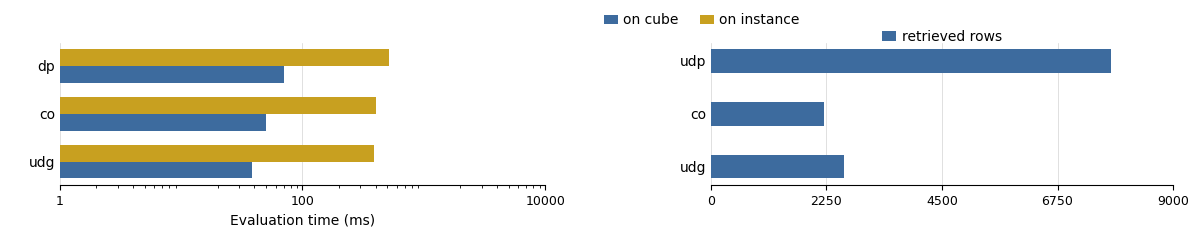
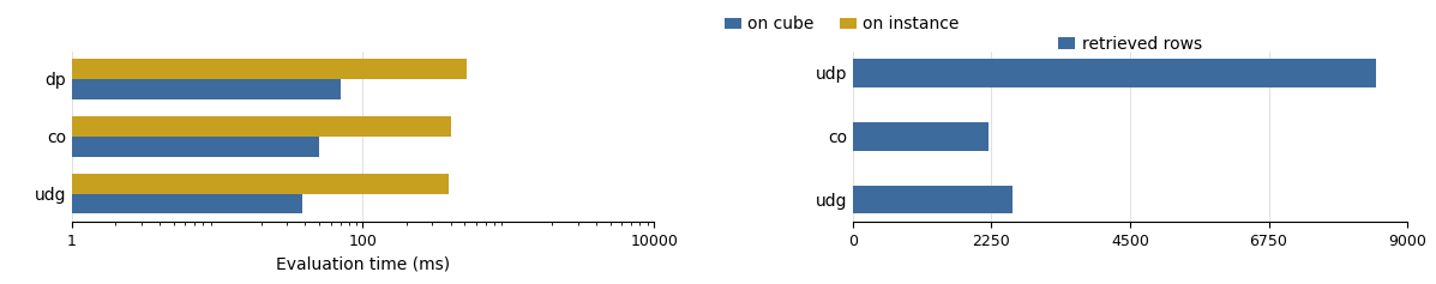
udp: 7800 -> 8500
